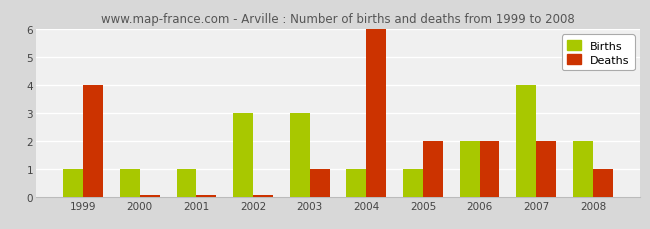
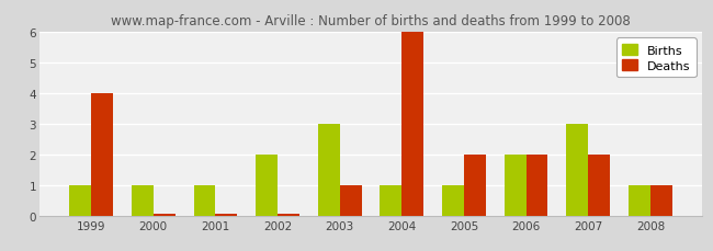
Births/2002: 3 -> 2
Births/2007: 4 -> 3
Births/2008: 2 -> 1
